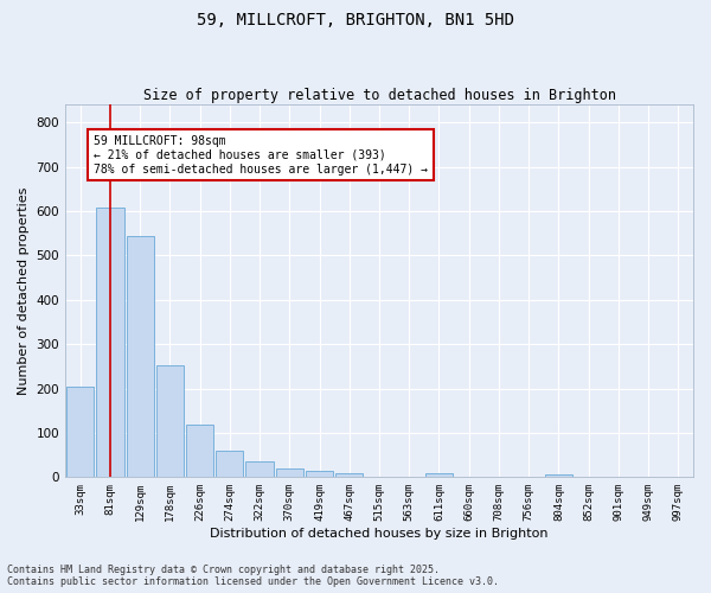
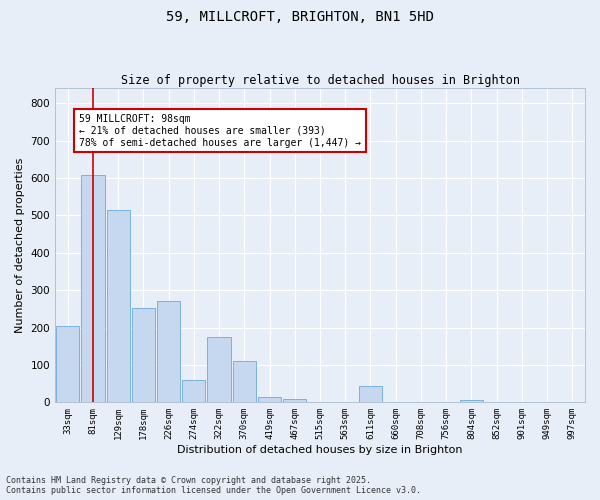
129sqm: 543 -> 515
226sqm: 118 -> 270
322sqm: 36 -> 175
370sqm: 19 -> 110
611sqm: 8 -> 45
